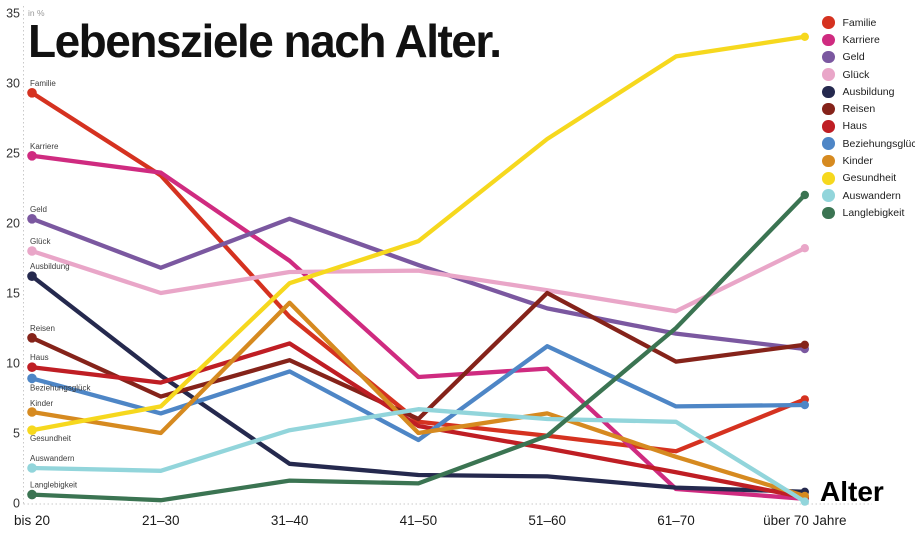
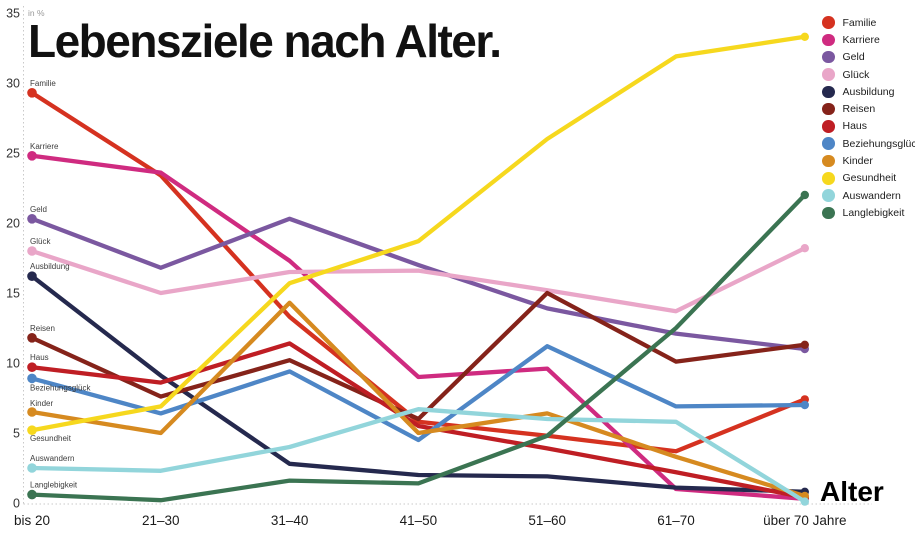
Auswandern/31–40: 5.2 -> 4.0
